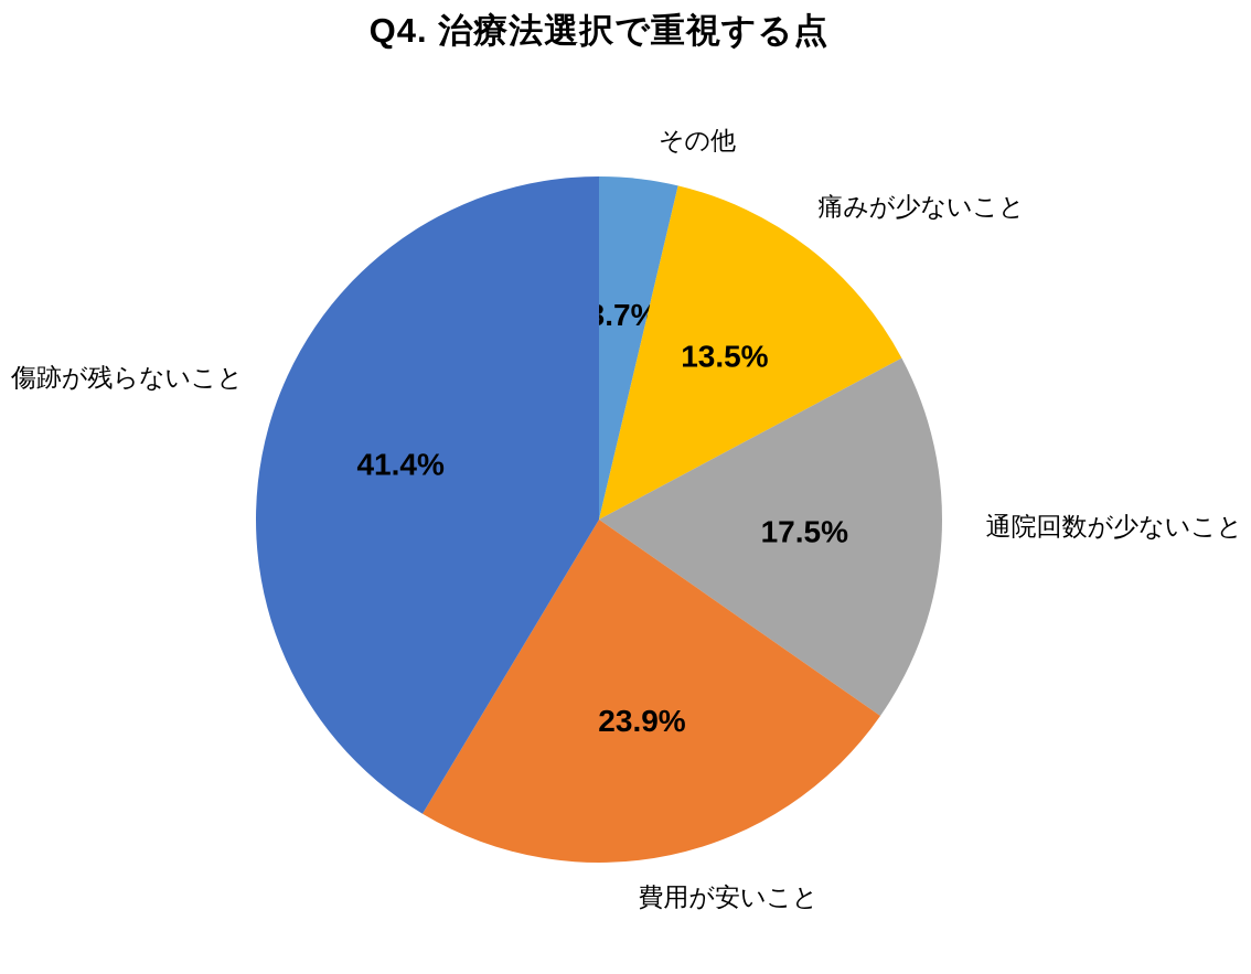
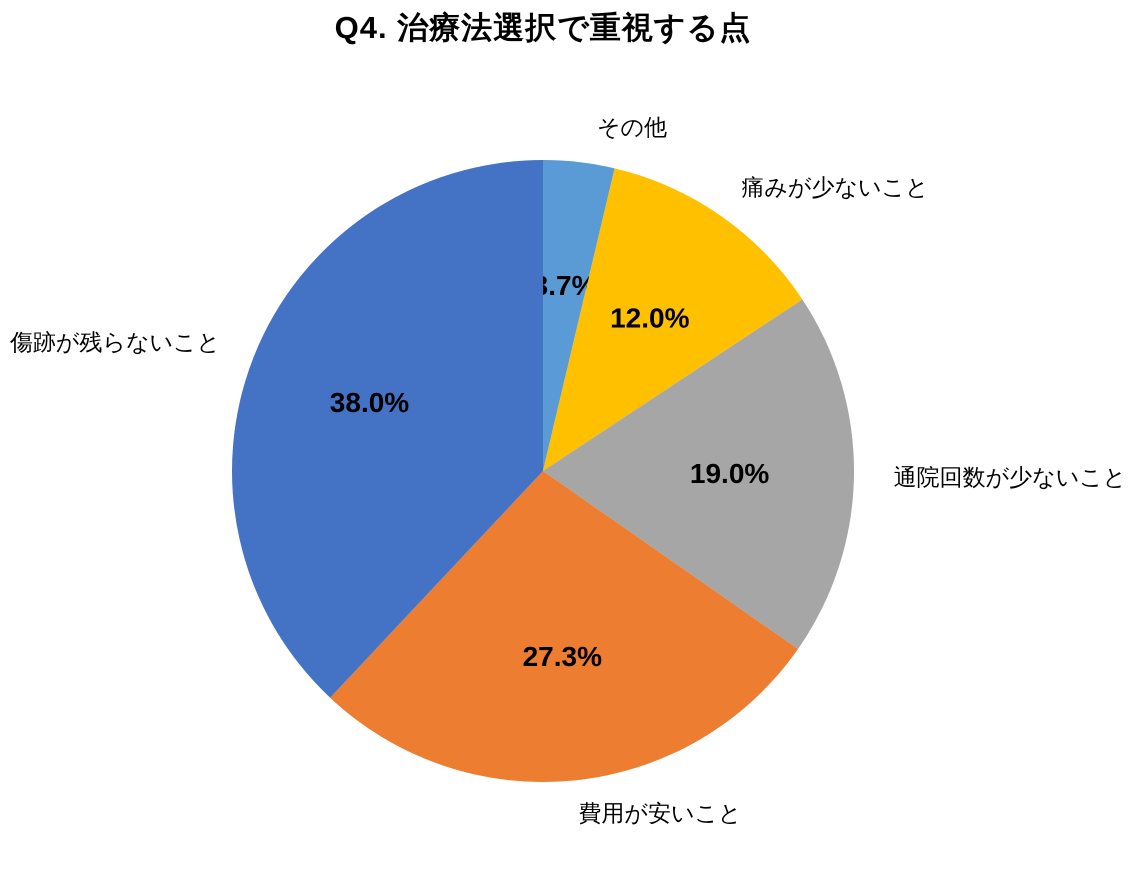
痛みが少ないこと: 13.5% -> 12.0%
通院回数が少ないこと: 17.5% -> 19.0%
費用が安いこと: 23.9% -> 27.3%
傷跡が残らないこと: 41.4% -> 38.0%
